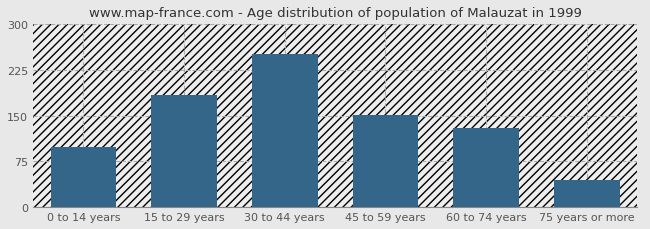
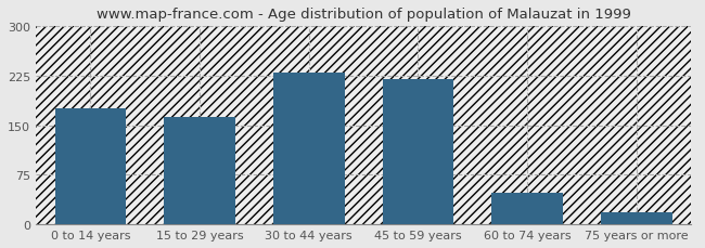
0 to 14 years: 98 -> 175
15 to 29 years: 184 -> 163
30 to 44 years: 252 -> 230
45 to 59 years: 152 -> 220
60 to 74 years: 130 -> 48
75 years or more: 44 -> 18
